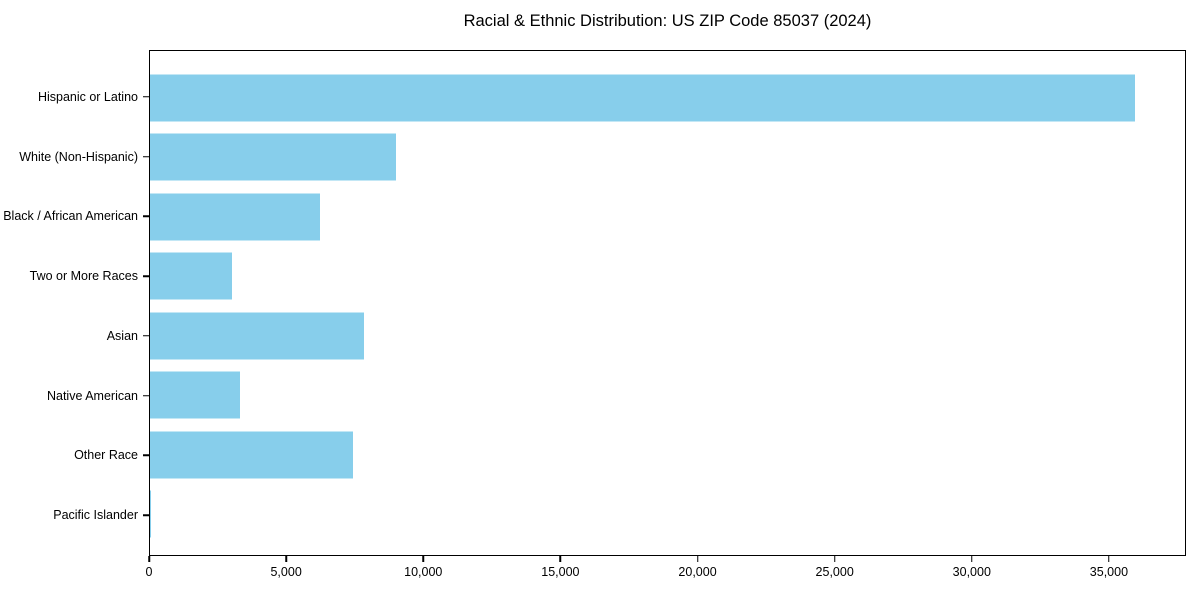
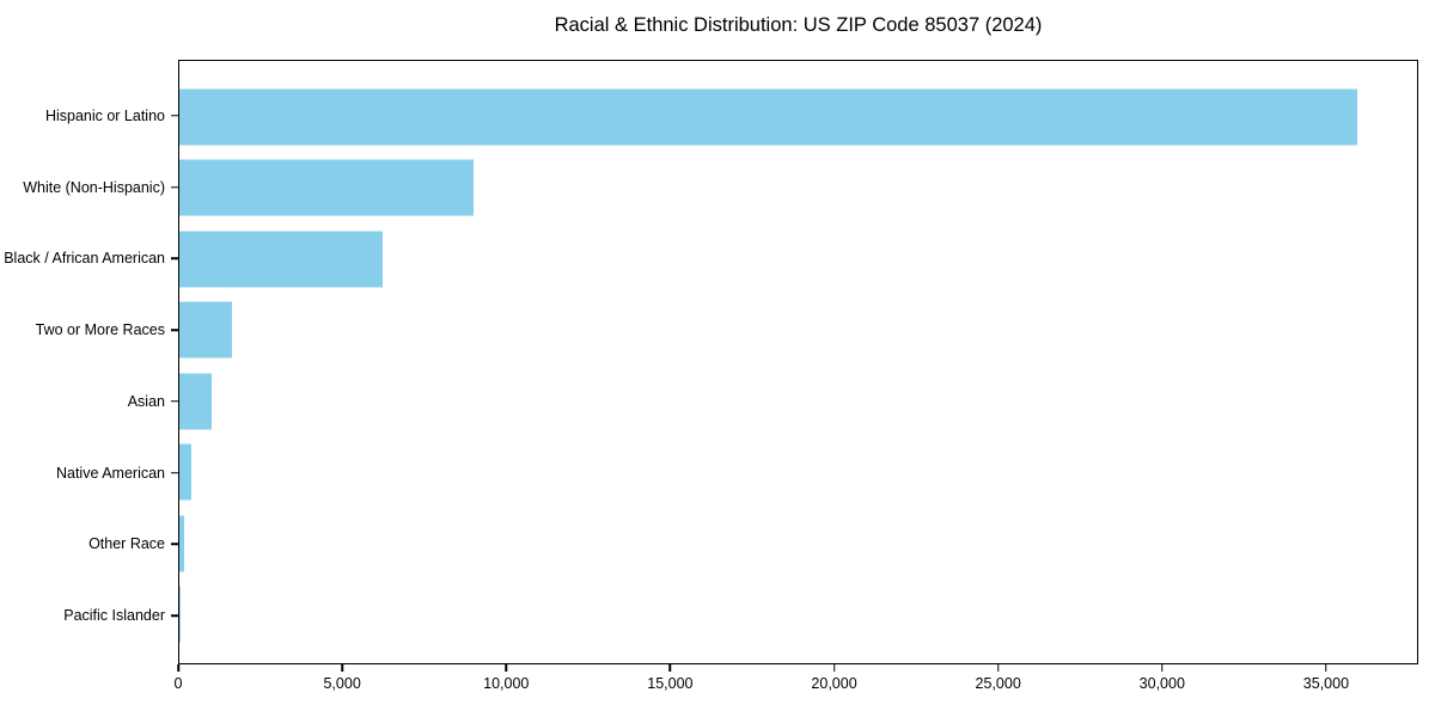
Two or More Races: 3000 -> 1600
Asian: 7800 -> 1000
Native American: 3300 -> 400
Other Race: 7400 -> 200
